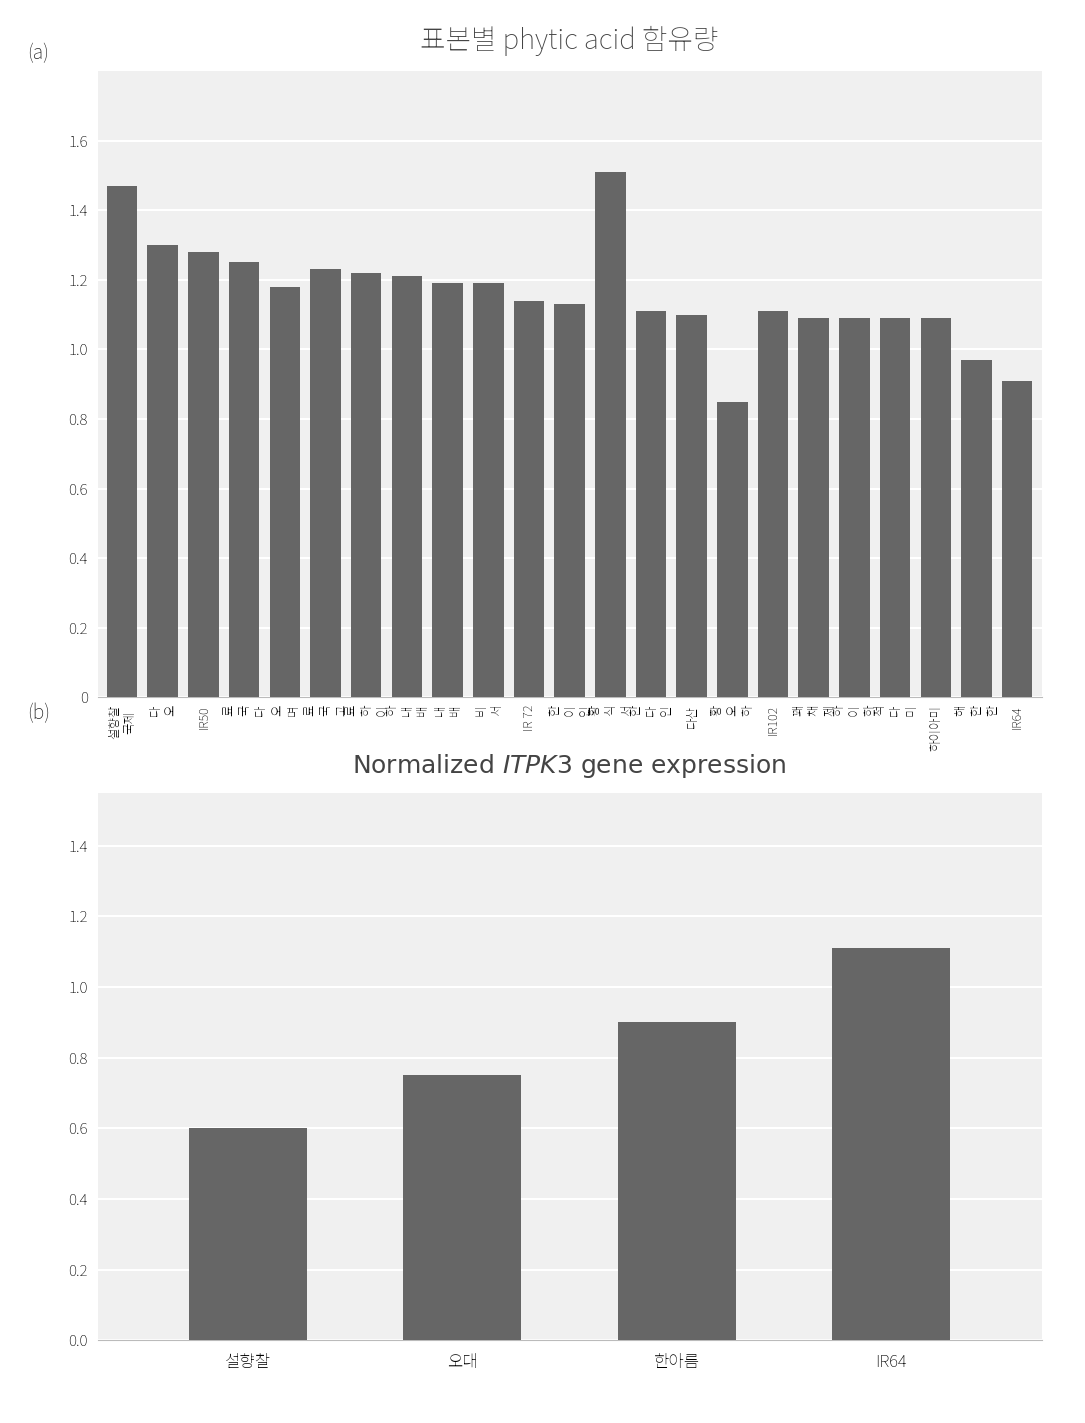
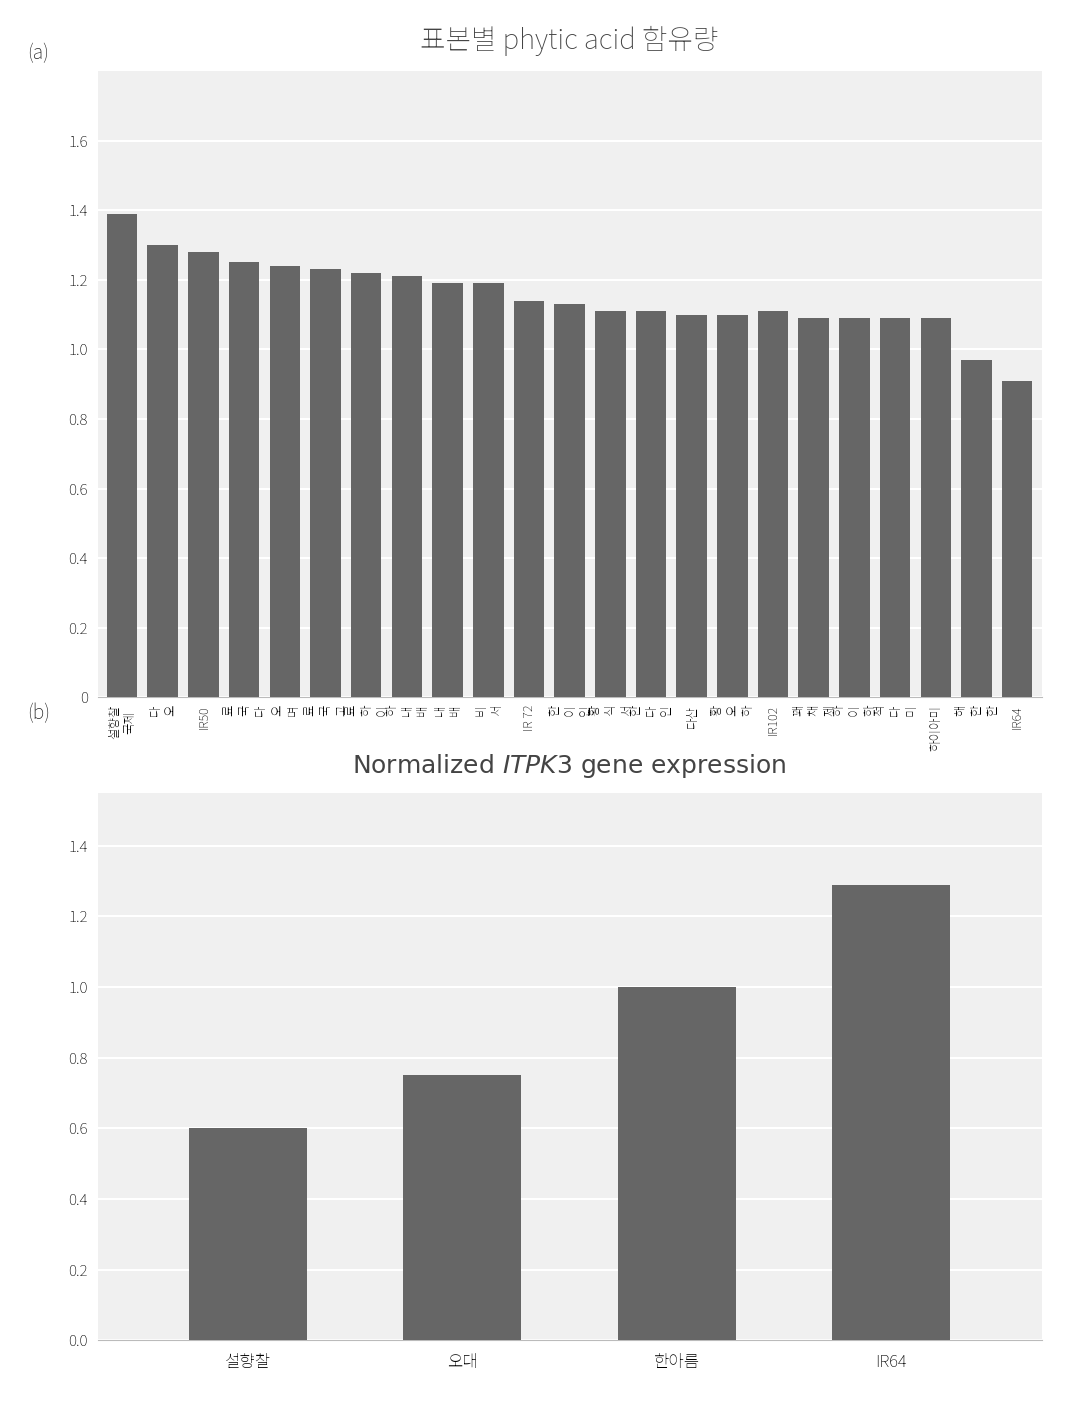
표본별 phytic acid 함유량/설향찰 국제: 1.47 -> 1.39
표본별 phytic acid 함유량/오 며: 1.18 -> 1.24
표본별 phytic acid 함유량/황 식 서: 1.51 -> 1.11
표본별 phytic acid 함유량/황 오 하: 0.85 -> 1.10
한아름: 0.90 -> 1.00
IR64: 1.11 -> 1.29
